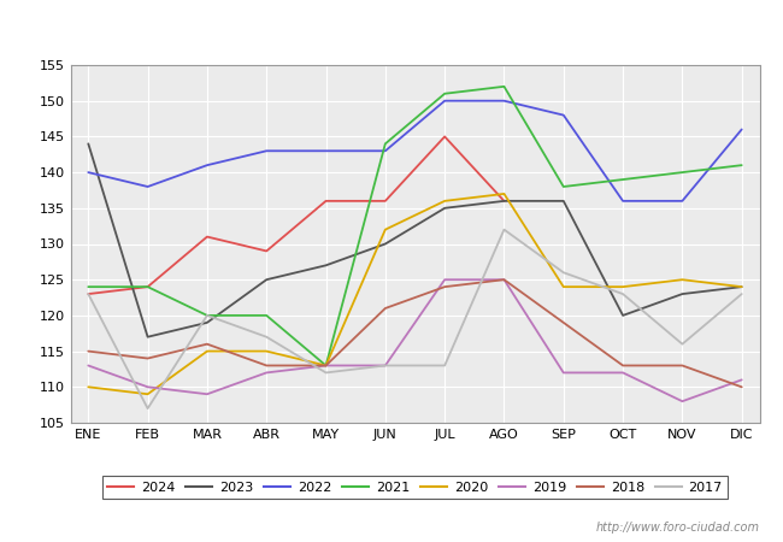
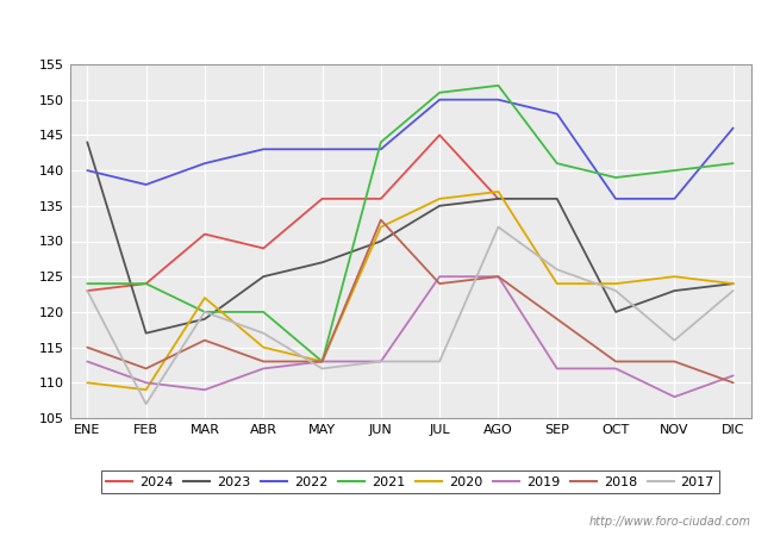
2018/FEB: 114 -> 112
2020/MAR: 115 -> 122
2018/JUN: 121 -> 133
2021/SEP: 138 -> 141
